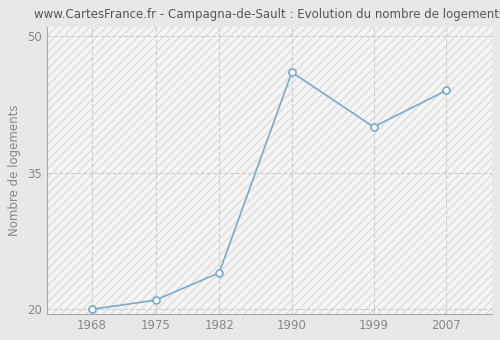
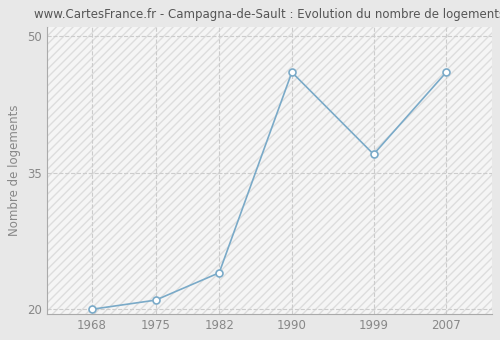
1999: 40 -> 37
2007: 44 -> 46
